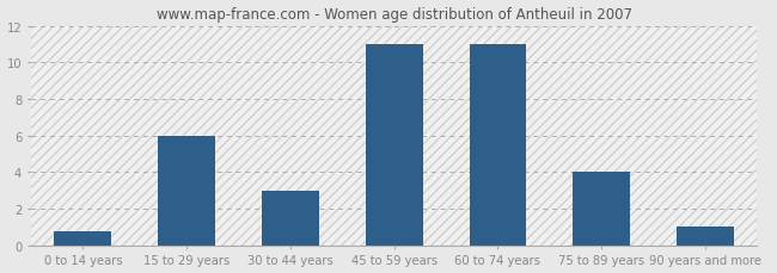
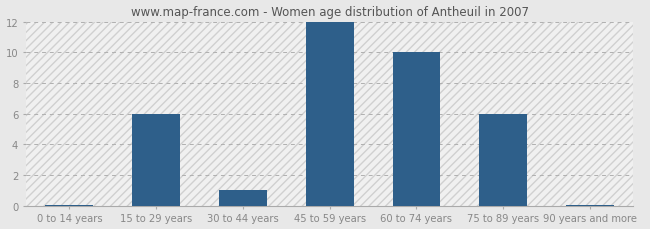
0 to 14 years: 0.8 -> 0.1
30 to 44 years: 3.0 -> 1.0
45 to 59 years: 11.0 -> 12.0
60 to 74 years: 11.0 -> 10.0
75 to 89 years: 4.0 -> 6.0
90 years and more: 1.0 -> 0.1
